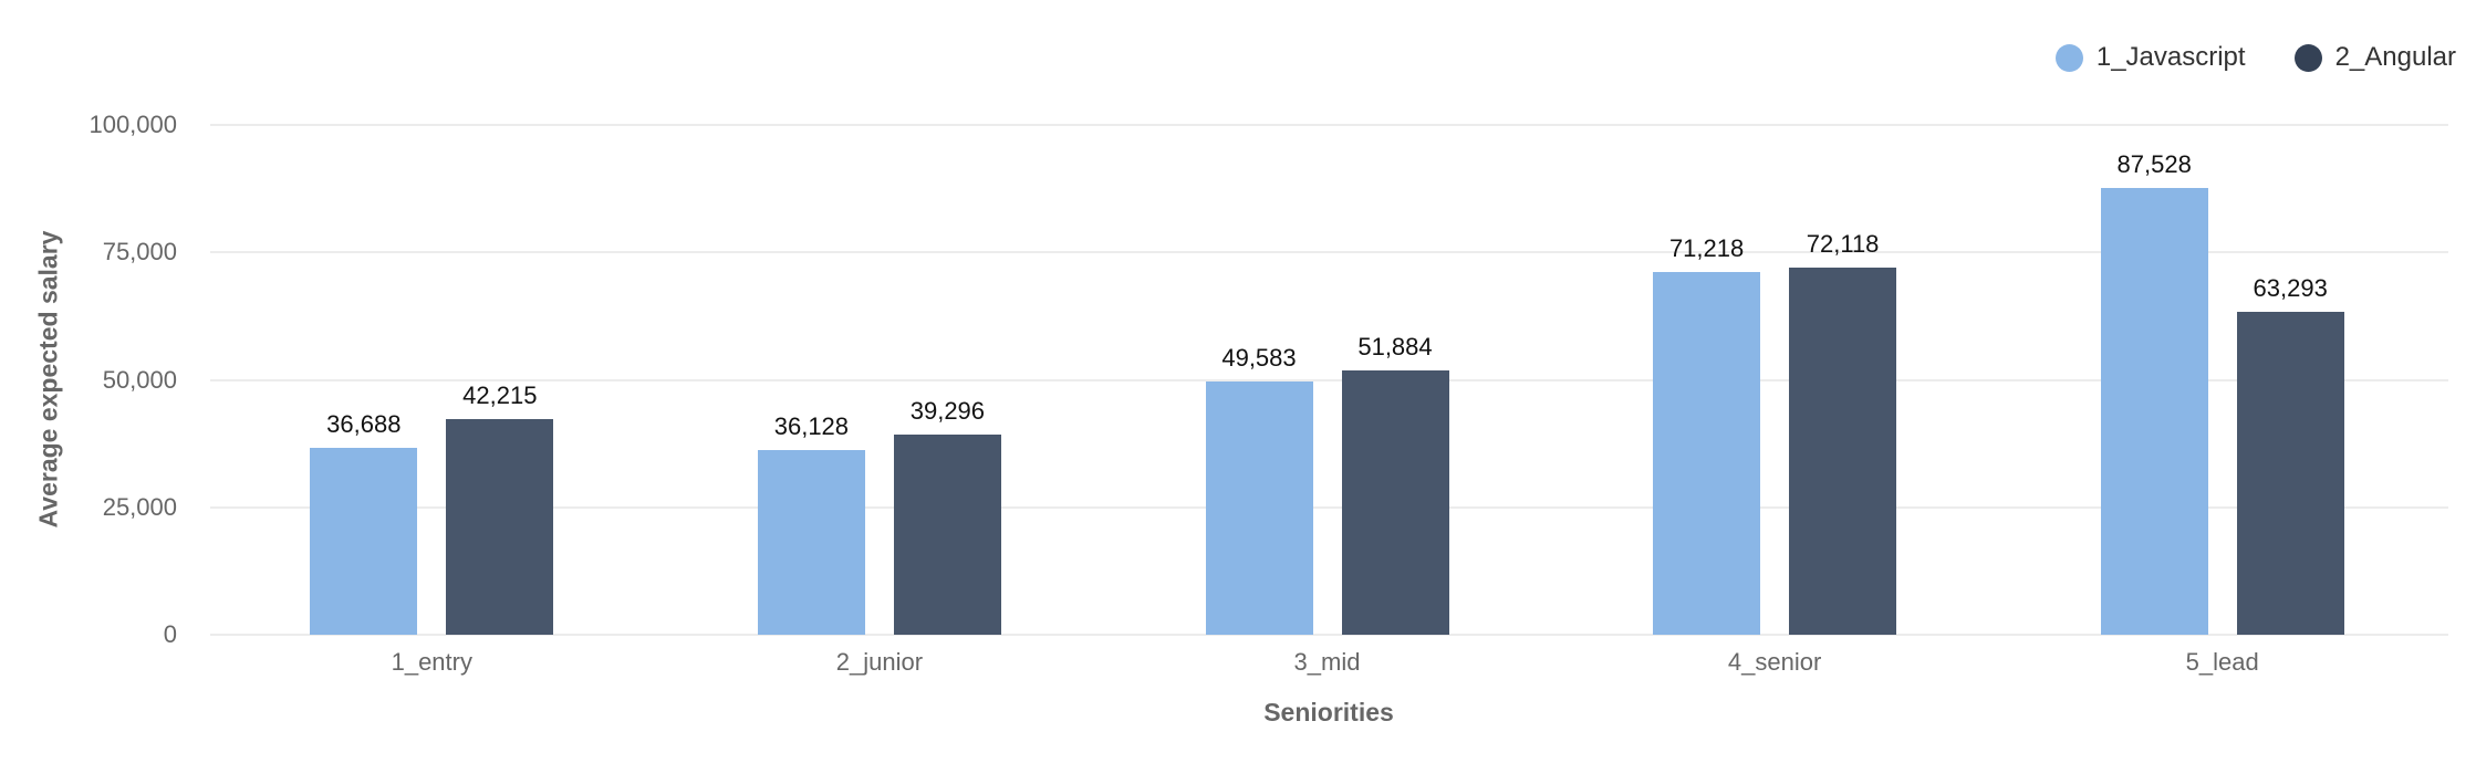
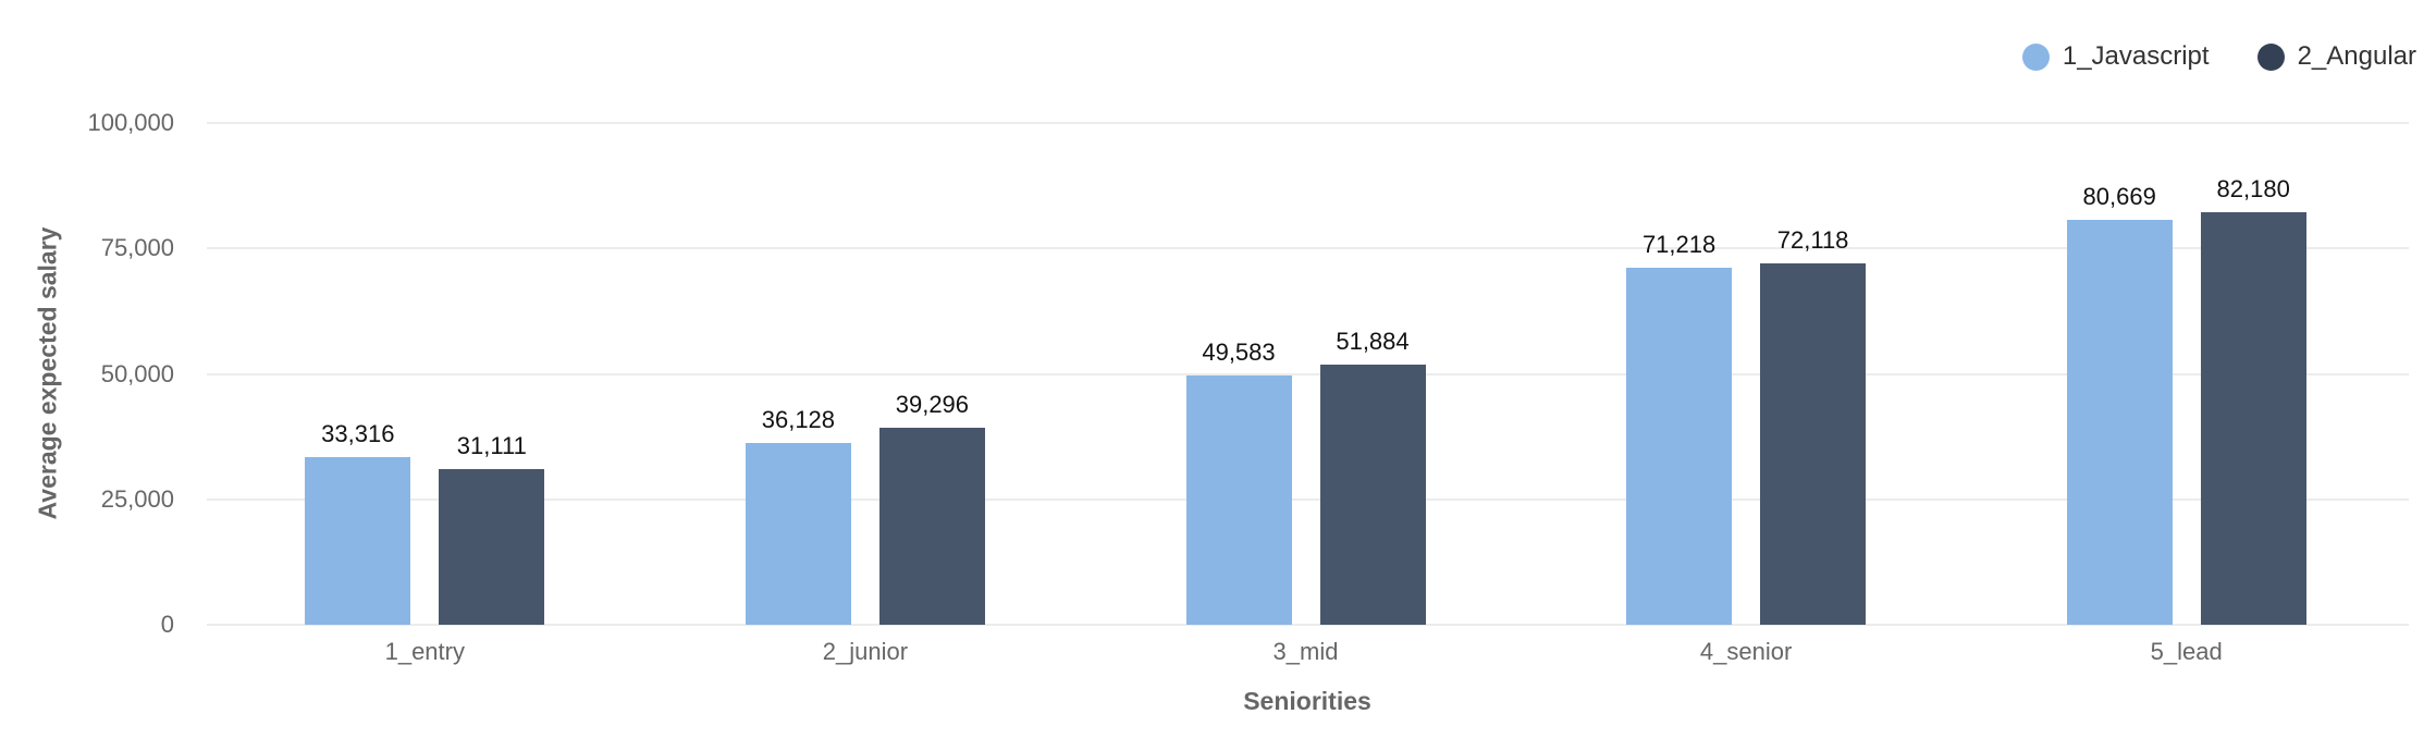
1_Javascript/1_entry: 36,688 -> 33,316
2_Angular/1_entry: 42,215 -> 31,111
1_Javascript/5_lead: 87,528 -> 80,669
2_Angular/5_lead: 63,293 -> 82,180
